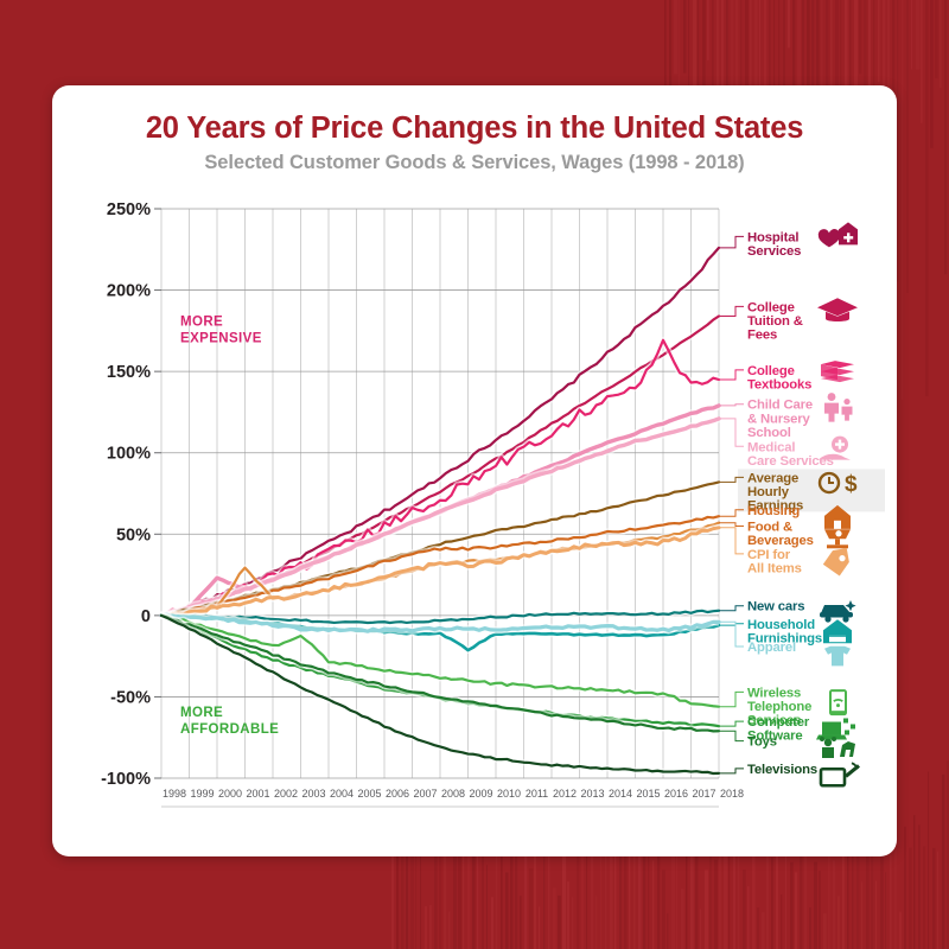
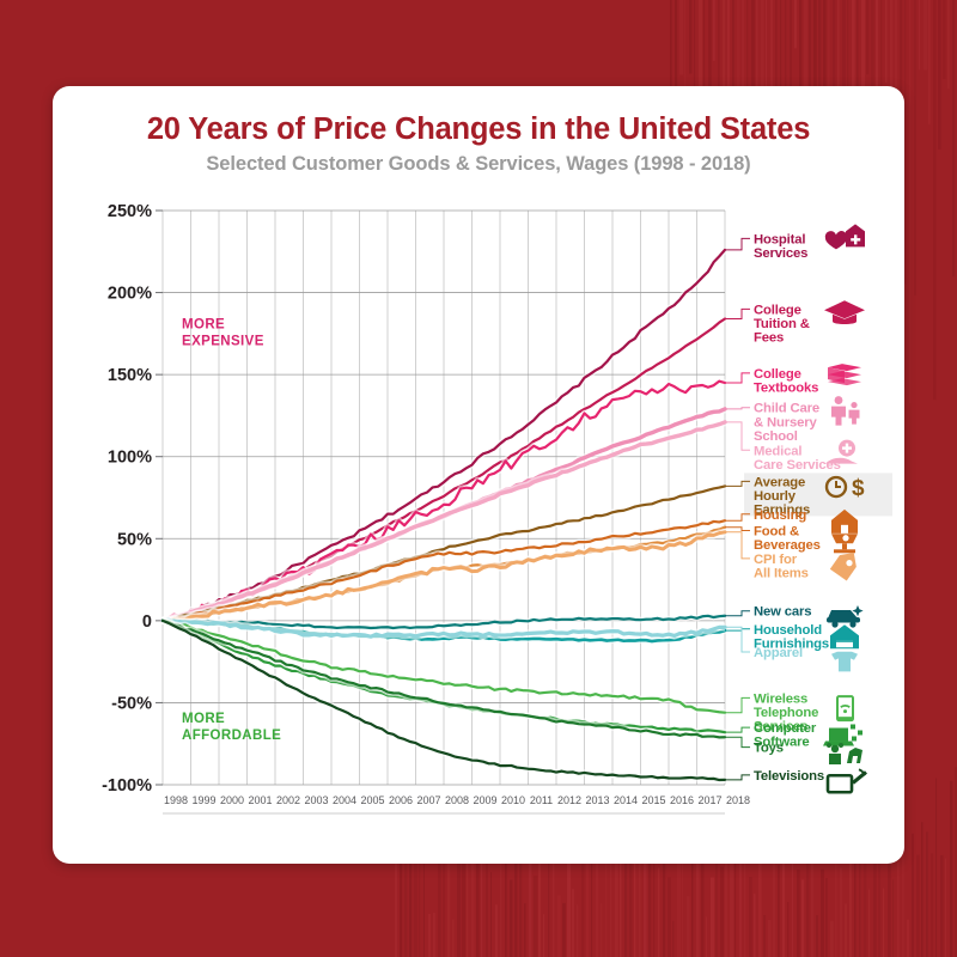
Child Care & Nursery School/2000: 23% -> 10%
Food & Beverages/2001: 30% -> 8%
Wireless Telephone Services/2003: -12% -> -24%
Household Furnishings/2009: -21% -> -10%
College Textbooks/2016: 167% -> 142%
